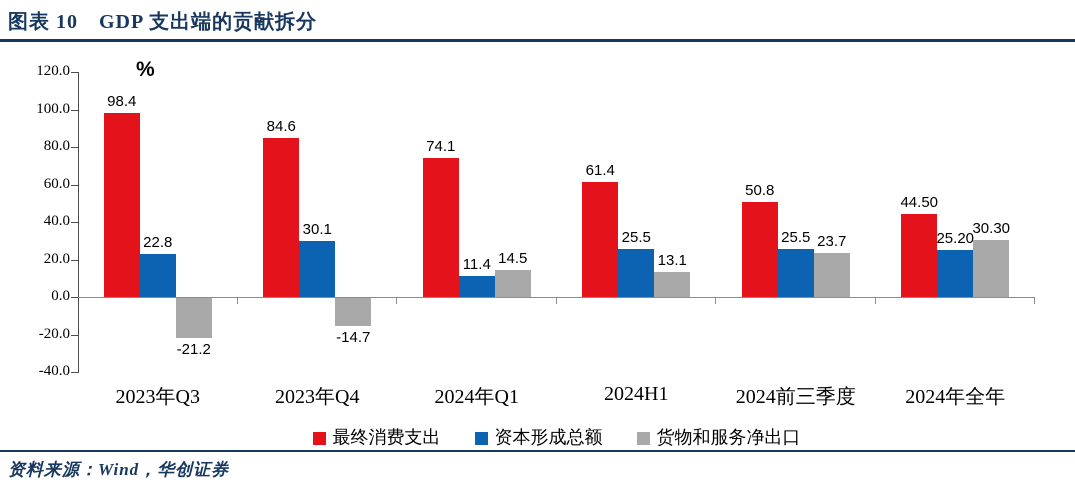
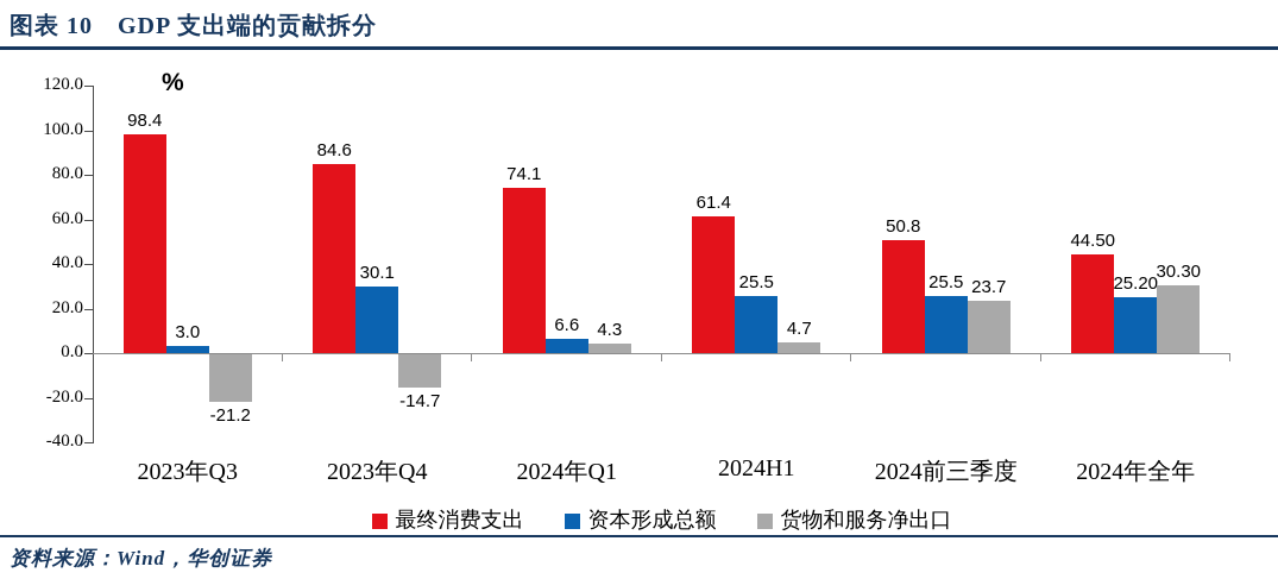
资本形成总额/2023年Q3: 22.8 -> 3.0
资本形成总额/2024年Q1: 11.4 -> 6.6
货物和服务净出口/2024年Q1: 14.5 -> 4.3
货物和服务净出口/2024H1: 13.1 -> 4.7
